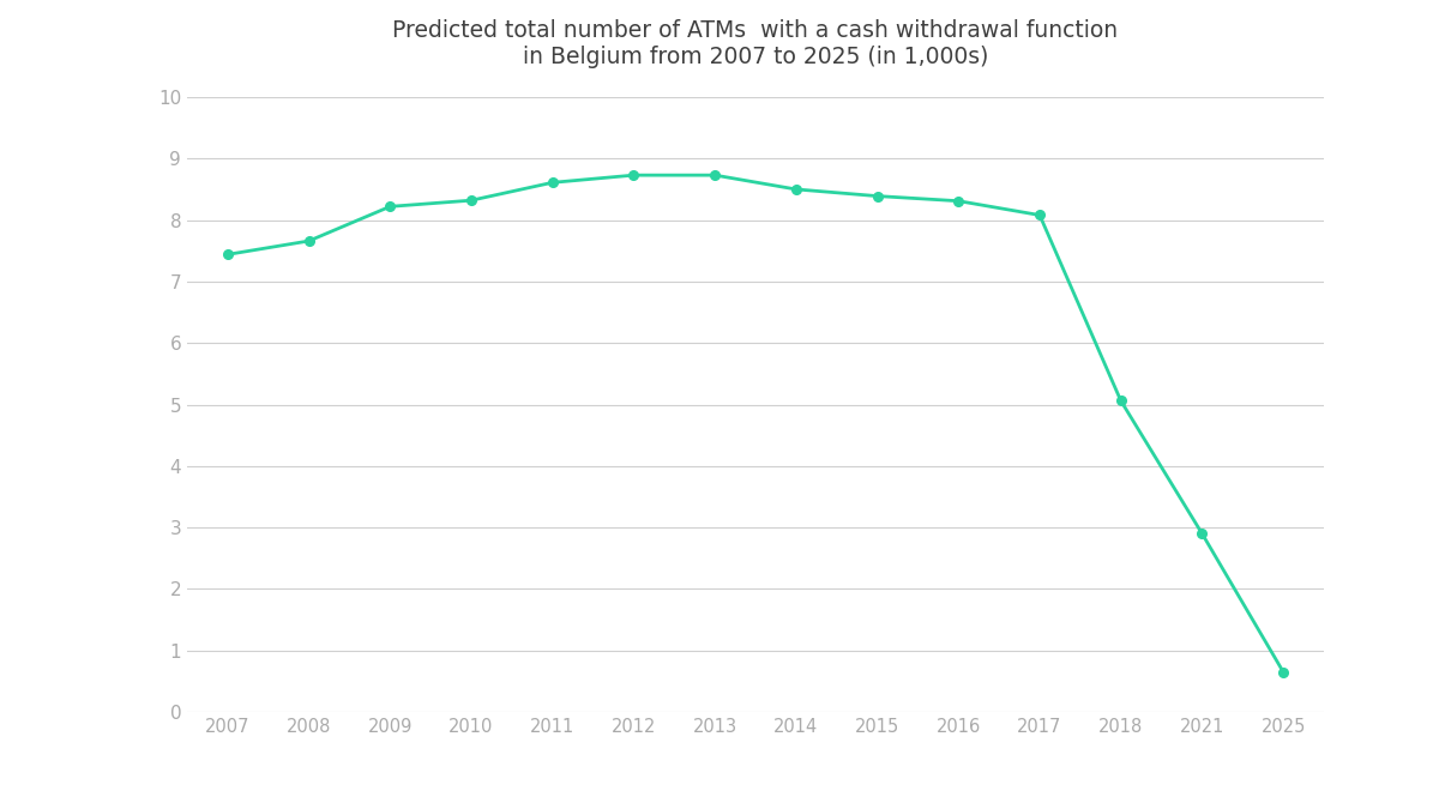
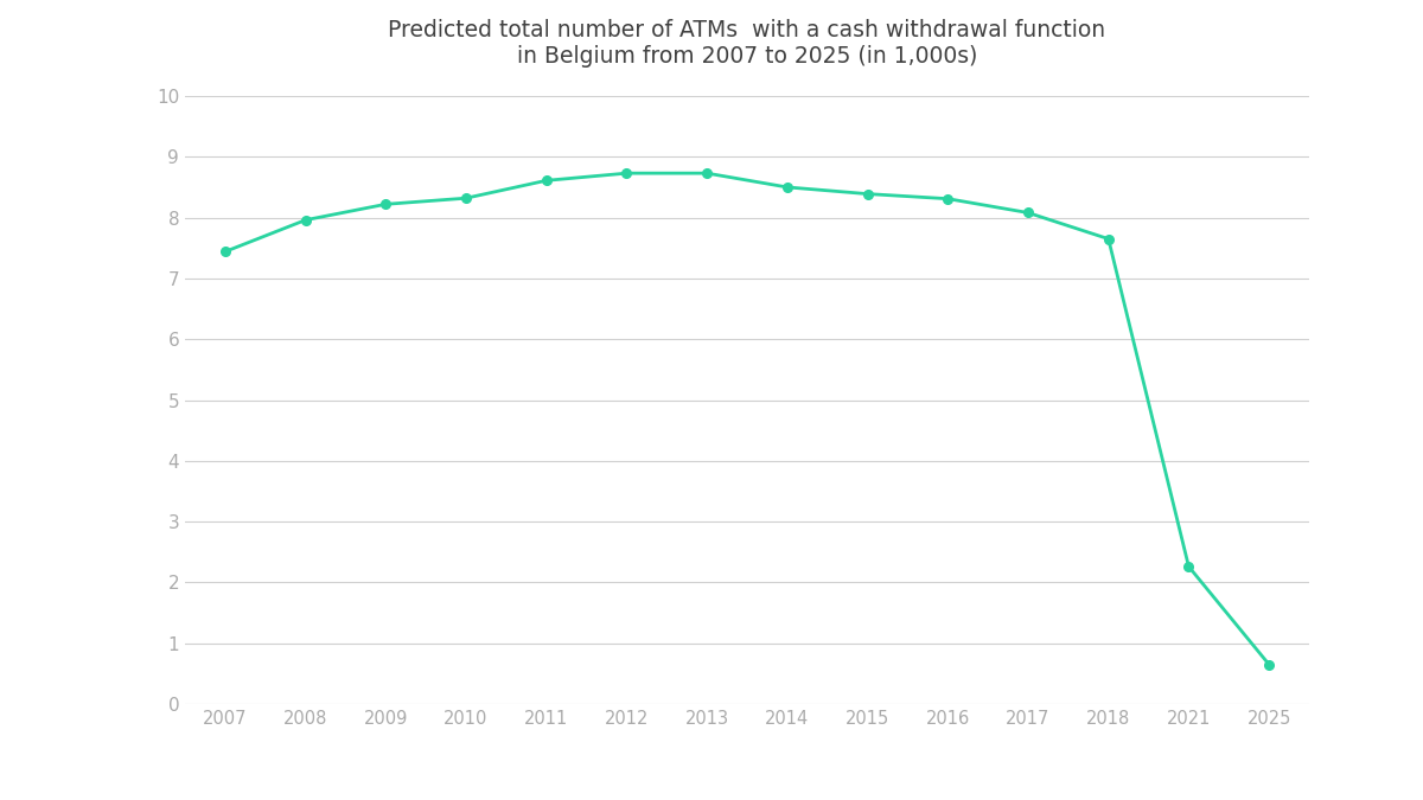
2008: 7.66 -> 7.96
2018: 5.06 -> 7.65
2021: 2.90 -> 2.26
